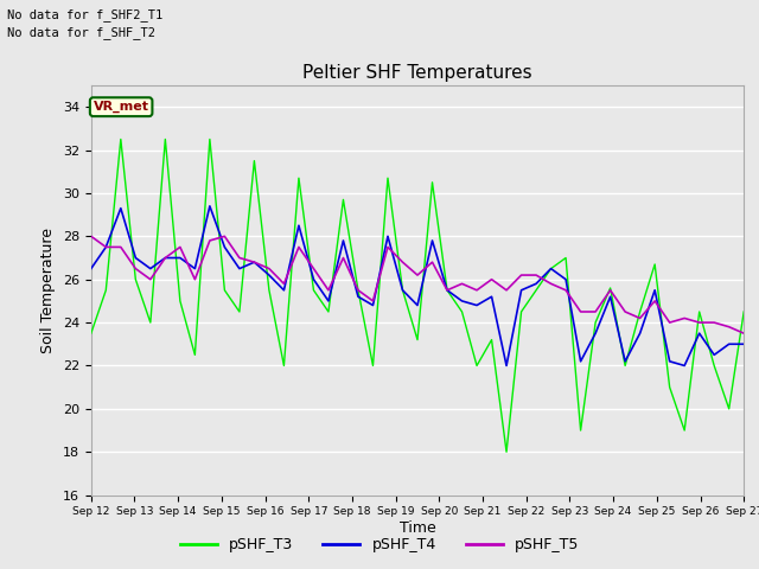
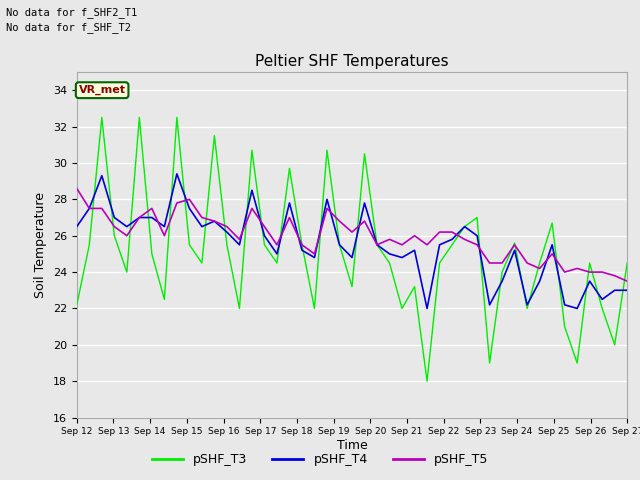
pSHF_T3/Sep 12: 23.5 -> 22.2
pSHF_T5/Sep 12: 28.0 -> 28.6
